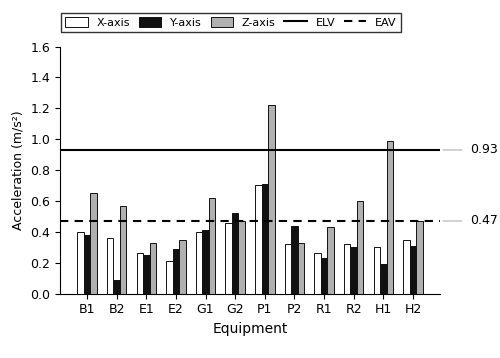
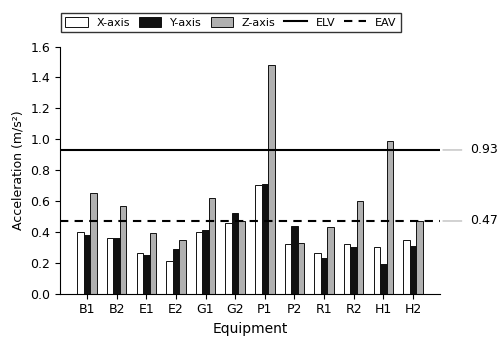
Y-axis/B2: 0.09 -> 0.36
Z-axis/E1: 0.33 -> 0.39
Z-axis/P1: 1.22 -> 1.48
